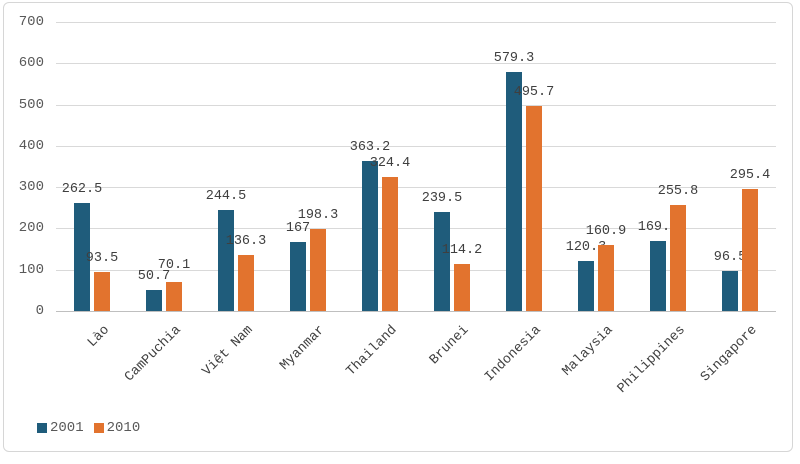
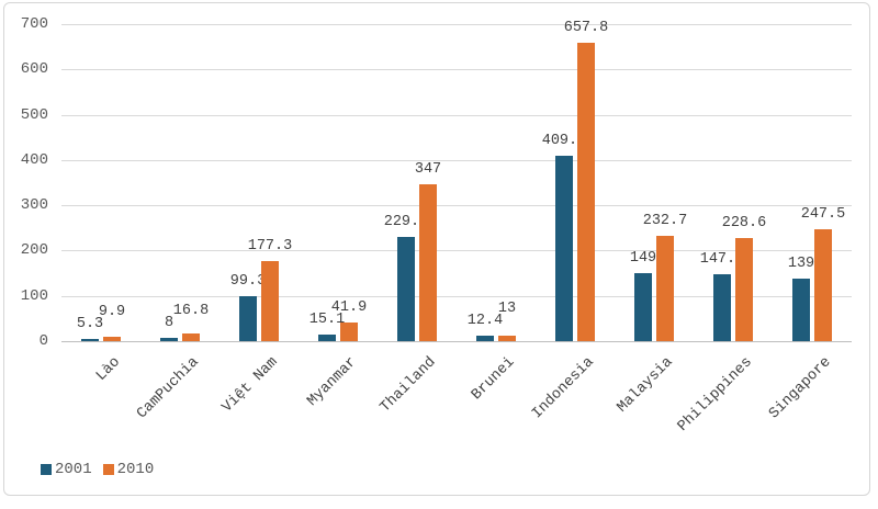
2001/Lào: 262.5 -> 5.3
2010/Lào: 93.5 -> 9.9
2001/CamPuchia: 50.7 -> 8
2010/CamPuchia: 70.1 -> 16.8
2001/Việt Nam: 244.5 -> 99.3
2010/Việt Nam: 136.3 -> 177.3
2001/Myanmar: 167 -> 15.1
2010/Myanmar: 198.3 -> 41.9
2001/Thailand: 363.2 -> 229.1
2010/Thailand: 324.4 -> 347
2001/Brunei: 239.5 -> 12.4
2010/Brunei: 114.2 -> 13
2001/Indonesia: 579.3 -> 409.4
2010/Indonesia: 495.7 -> 657.8
2001/Malaysia: 120.3 -> 149
2010/Malaysia: 160.9 -> 232.7
2001/Philippines: 169.8 -> 147.2
2010/Philippines: 255.8 -> 228.6
2001/Singapore: 96.5 -> 139
2010/Singapore: 295.4 -> 247.5
